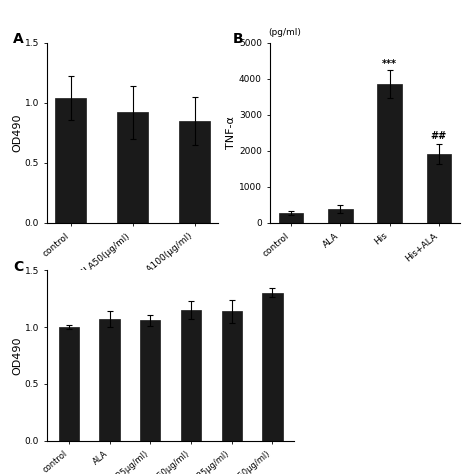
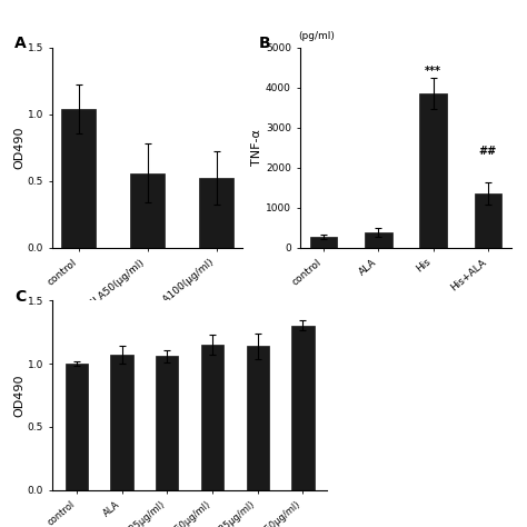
ALA50(µg/ml): 0.92 -> 0.56
ALA100(µg/ml): 0.85 -> 0.52
His+ALA: 1920 -> 1350
